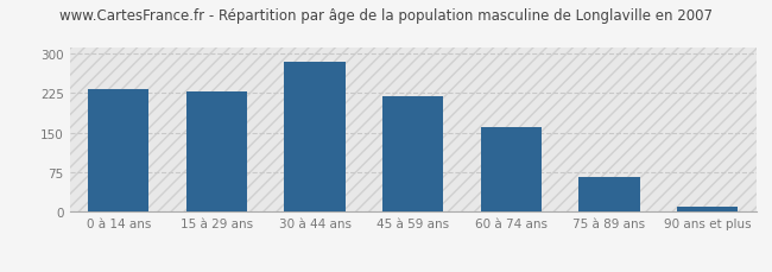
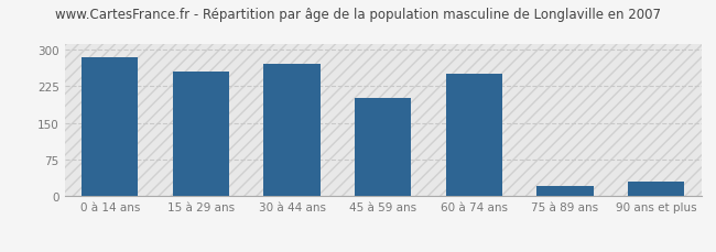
0 à 14 ans: 233 -> 285
15 à 29 ans: 228 -> 255
30 à 44 ans: 283 -> 270
45 à 59 ans: 218 -> 200
60 à 74 ans: 161 -> 250
75 à 89 ans: 65 -> 20
90 ans et plus: 10 -> 30
